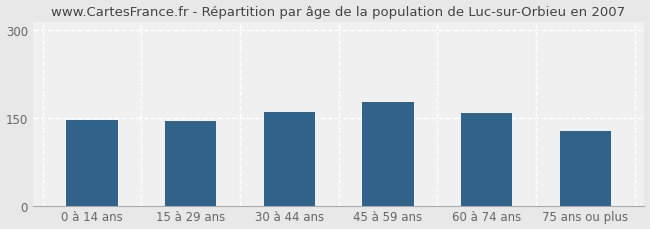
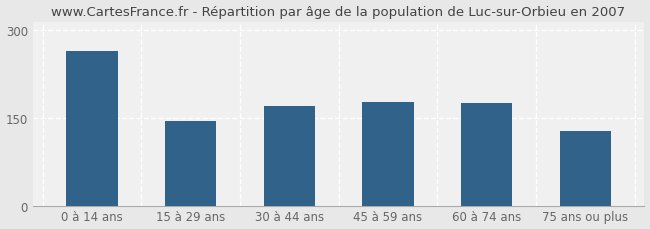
0 à 14 ans: 147 -> 264
30 à 44 ans: 160 -> 170
60 à 74 ans: 159 -> 176
